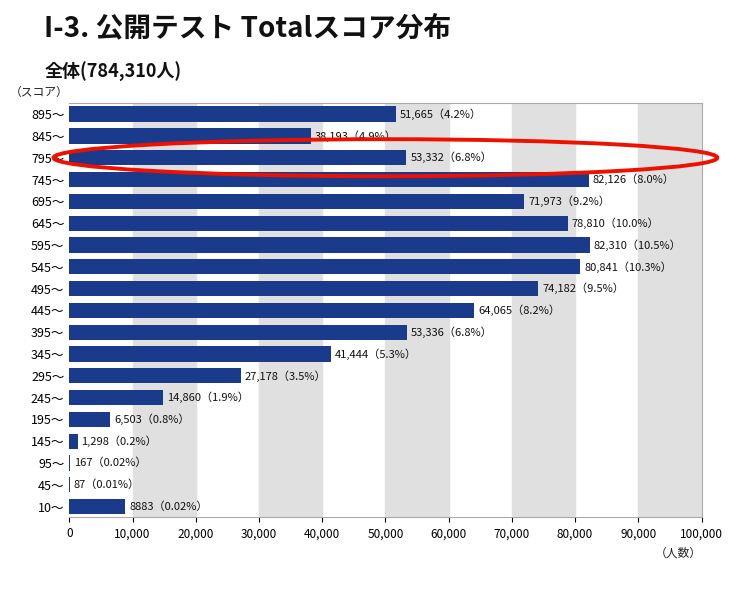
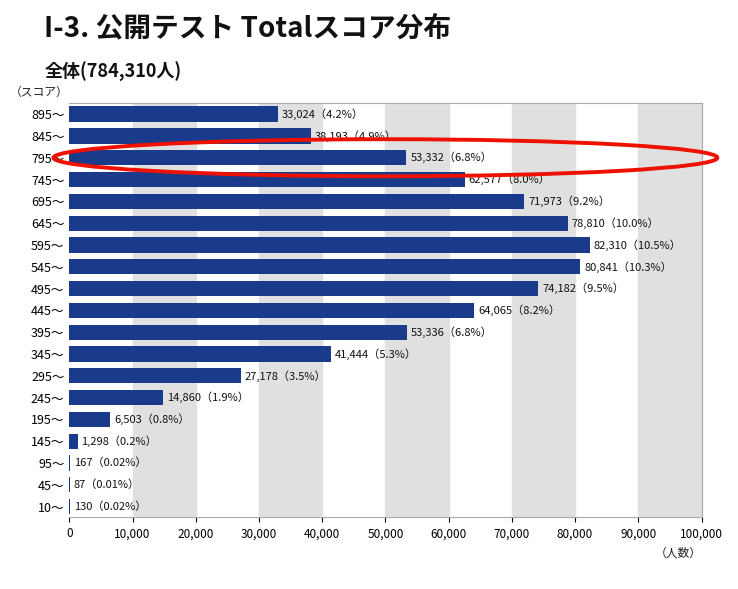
895～: 51,665 -> 33,024
745～: 82,126 -> 62,577
10～: 8883 -> 130
